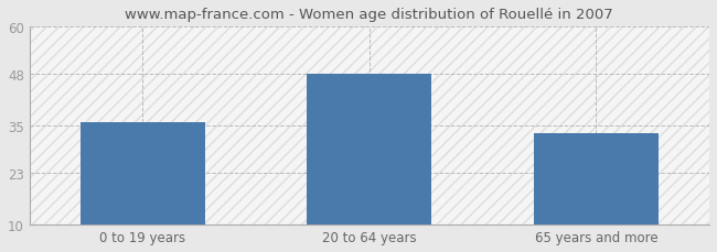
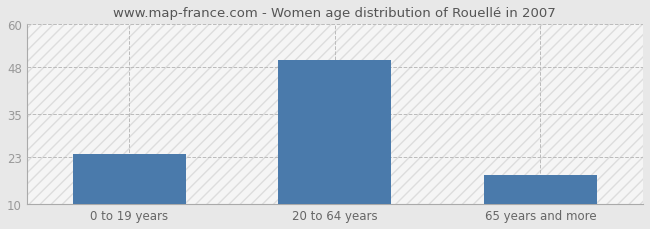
0 to 19 years: 36 -> 24
20 to 64 years: 48 -> 50
65 years and more: 33 -> 18
